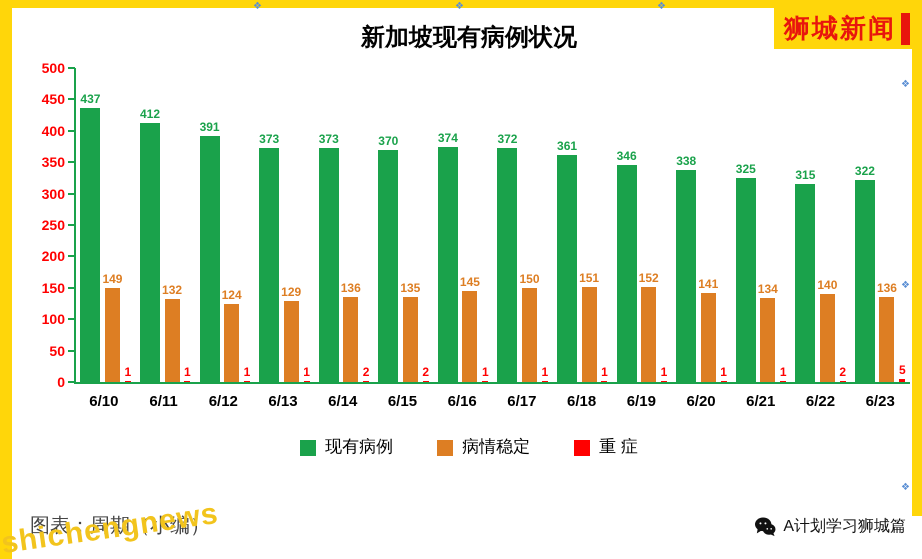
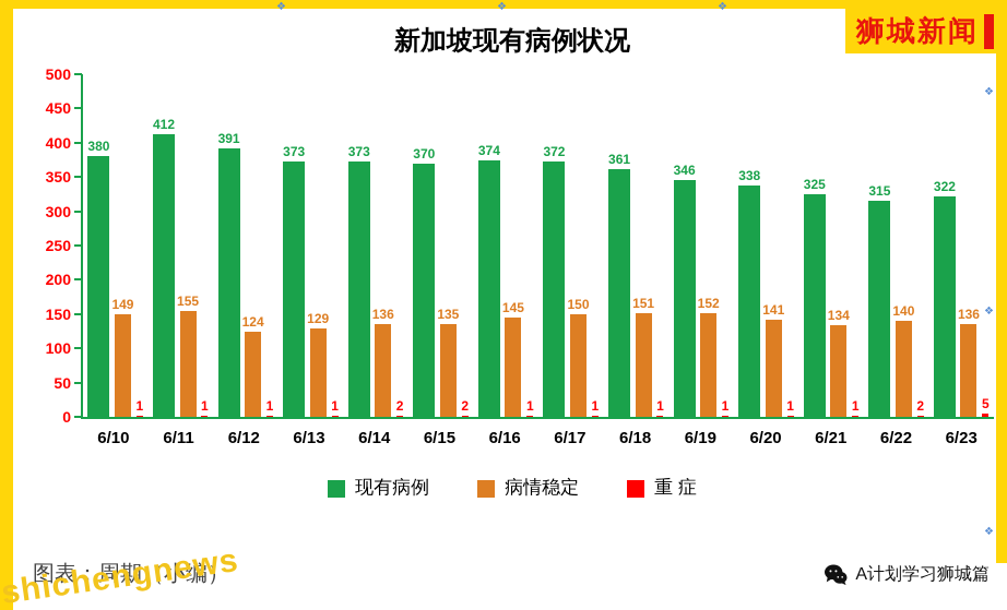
现有病例/6/10: 437 -> 380
病情稳定/6/11: 132 -> 155
